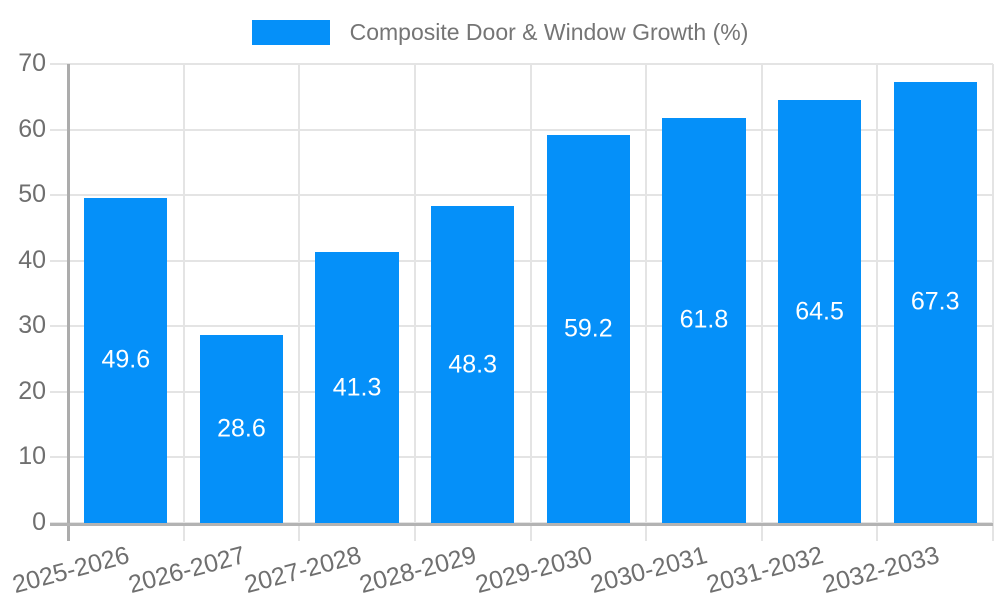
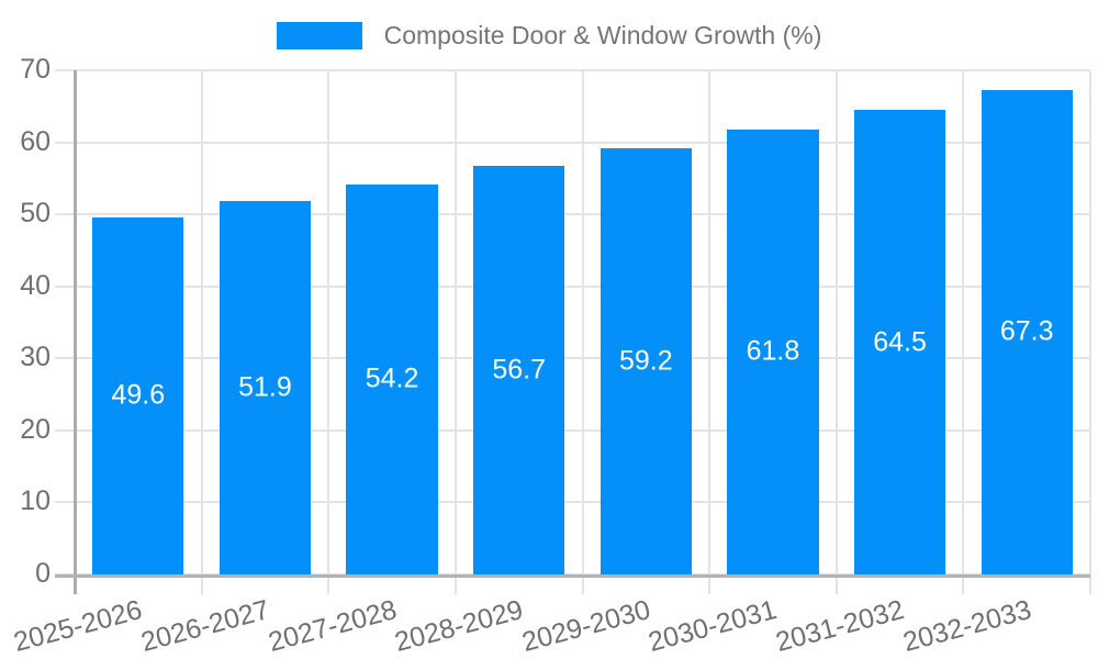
2026-2027: 28.6 -> 51.9
2027-2028: 41.3 -> 54.2
2028-2029: 48.3 -> 56.7
